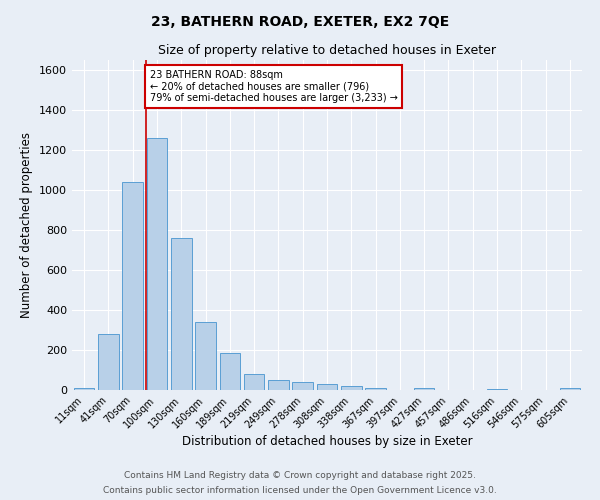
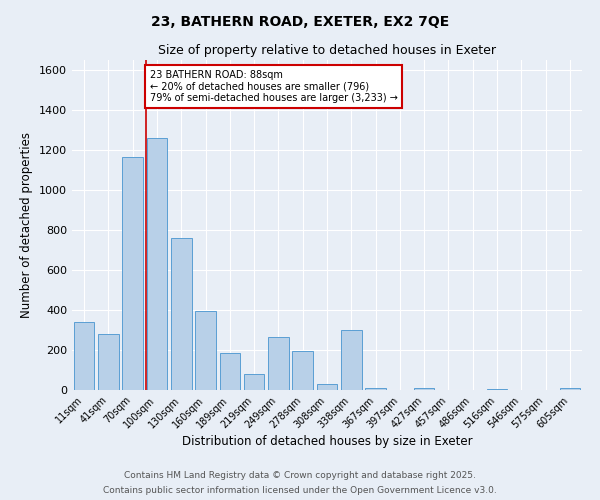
11sqm: 10 -> 340
70sqm: 1040 -> 1165
160sqm: 340 -> 395
249sqm: 48 -> 265
278sqm: 38 -> 195
338sqm: 18 -> 300
